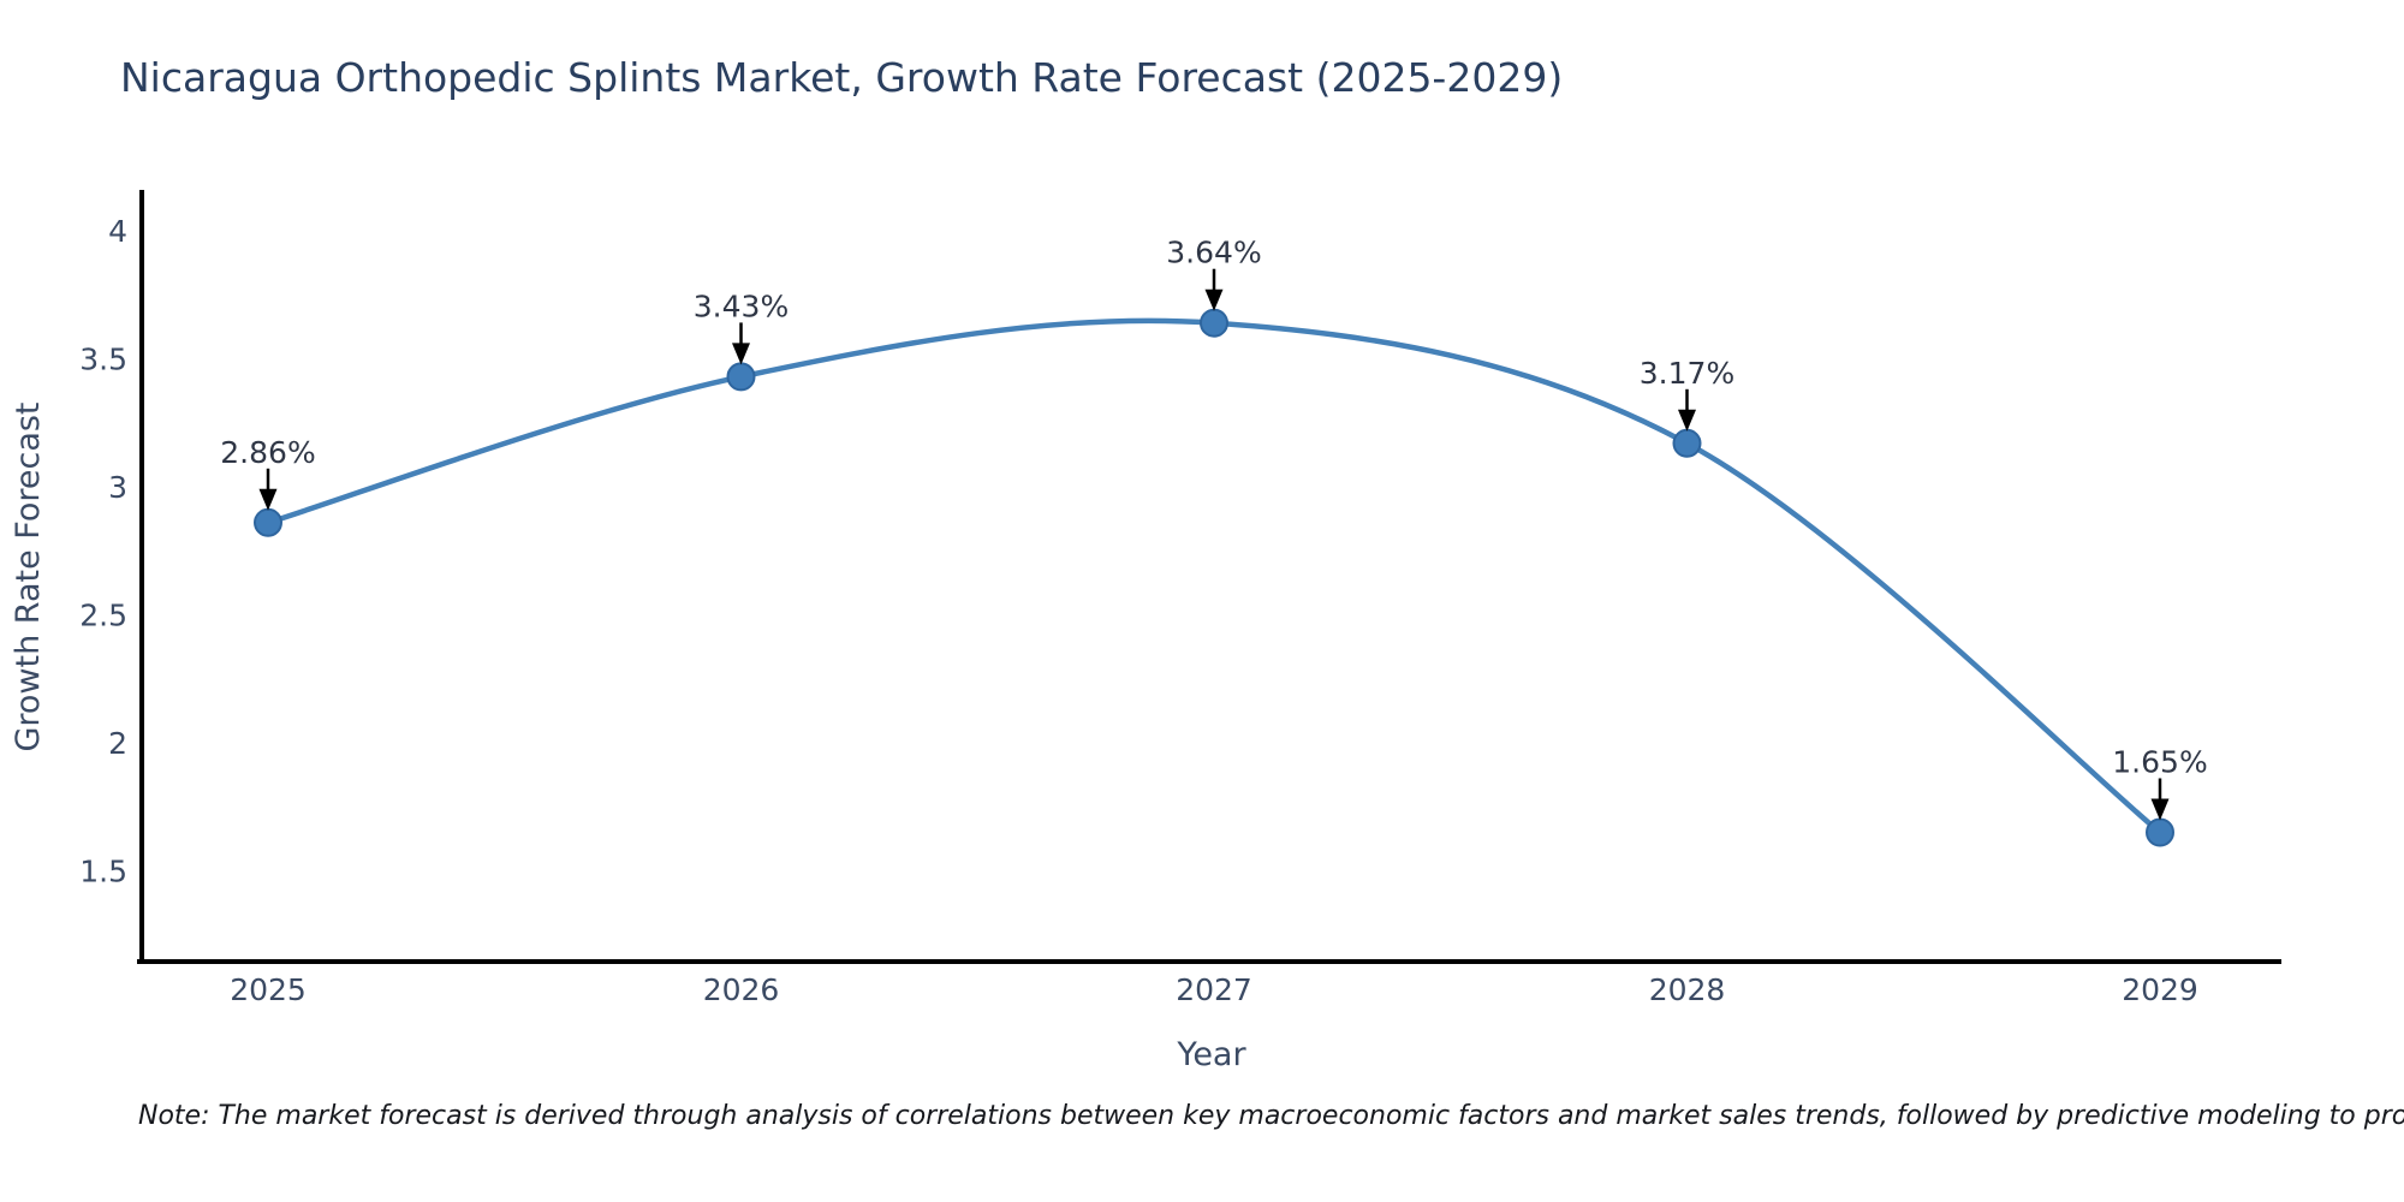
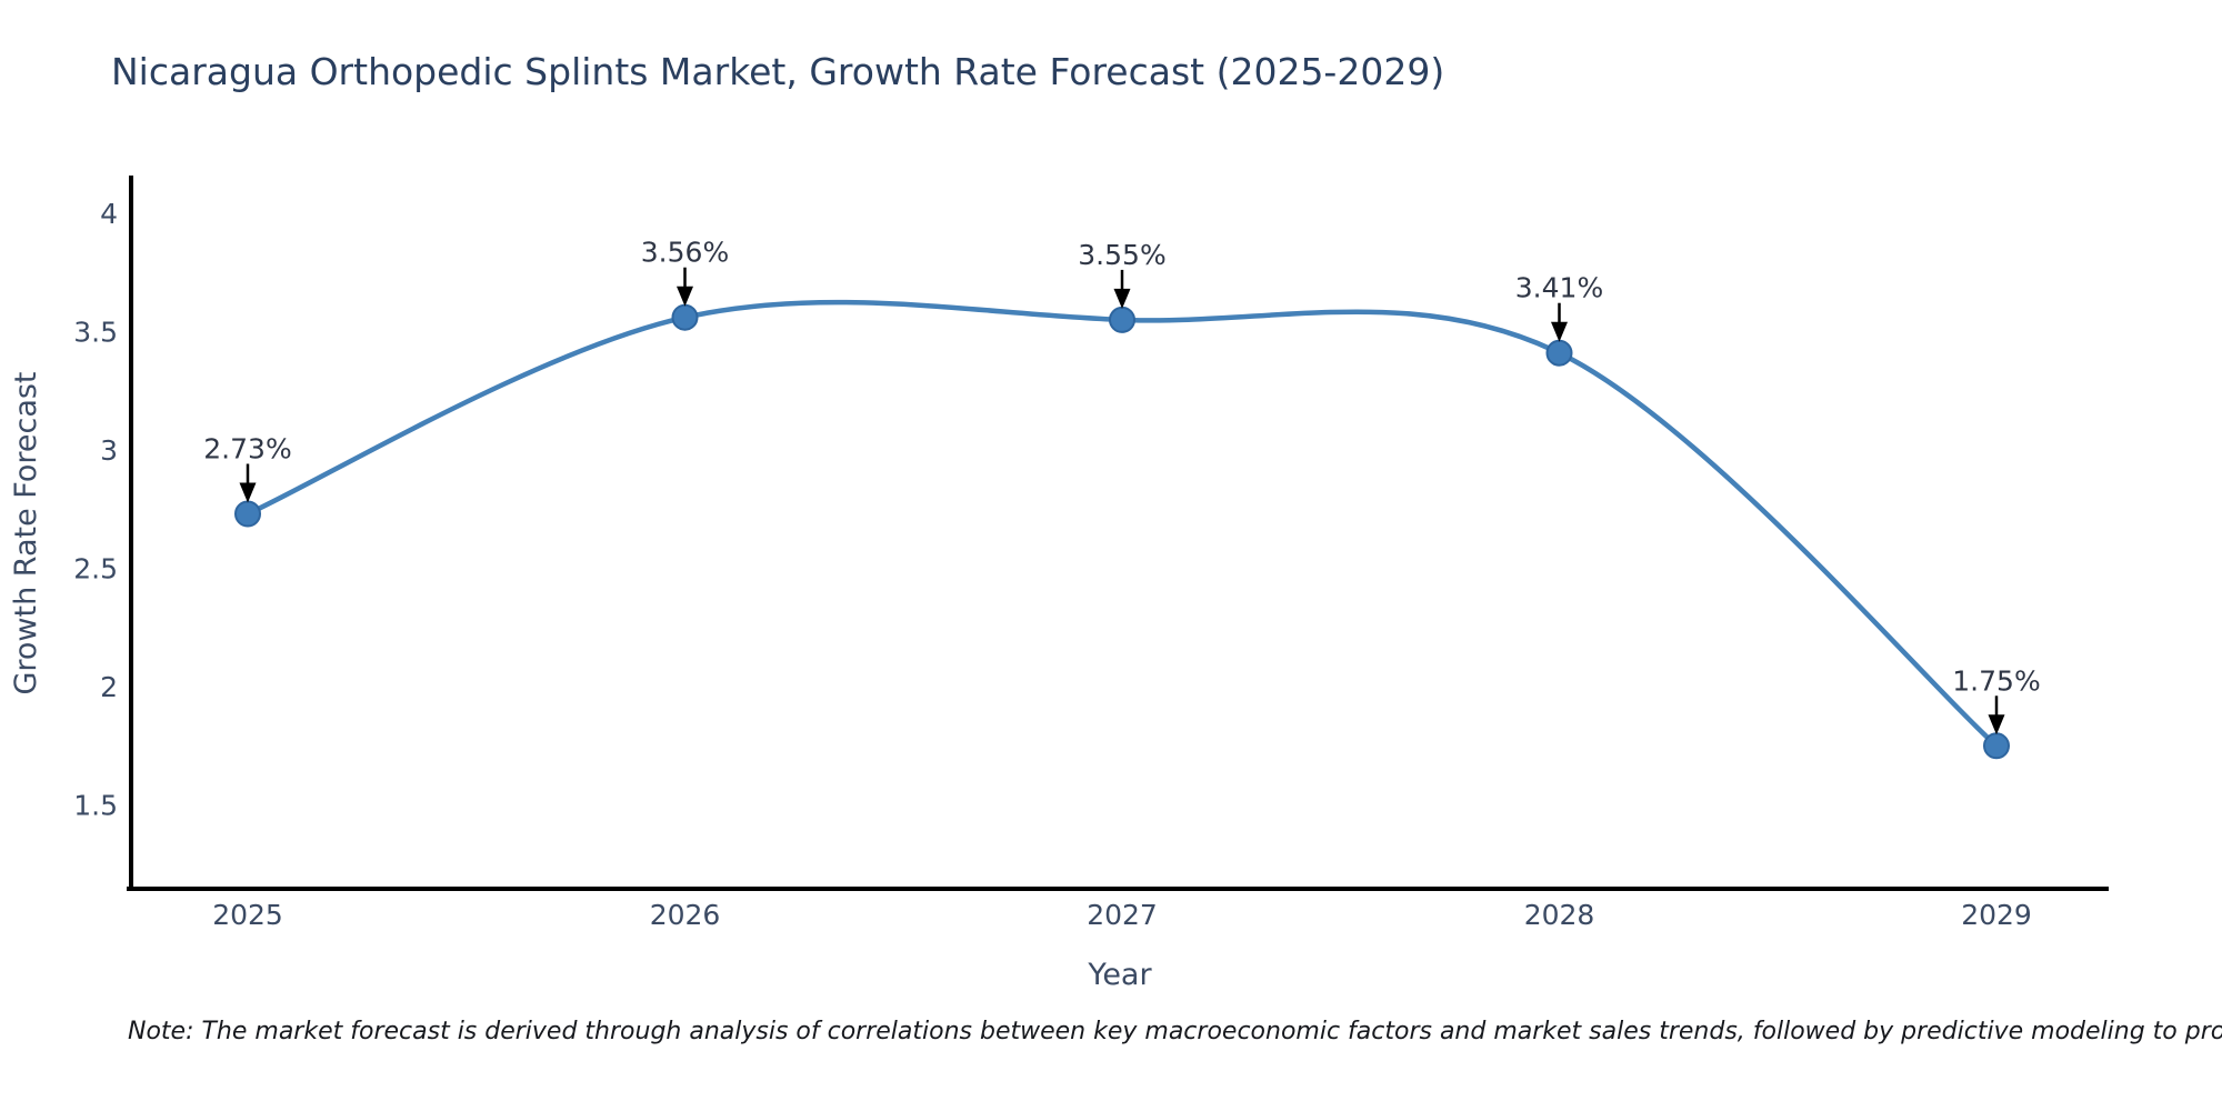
2025: 2.86% -> 2.73%
2026: 3.43% -> 3.56%
2027: 3.64% -> 3.55%
2028: 3.17% -> 3.41%
2029: 1.65% -> 1.75%
